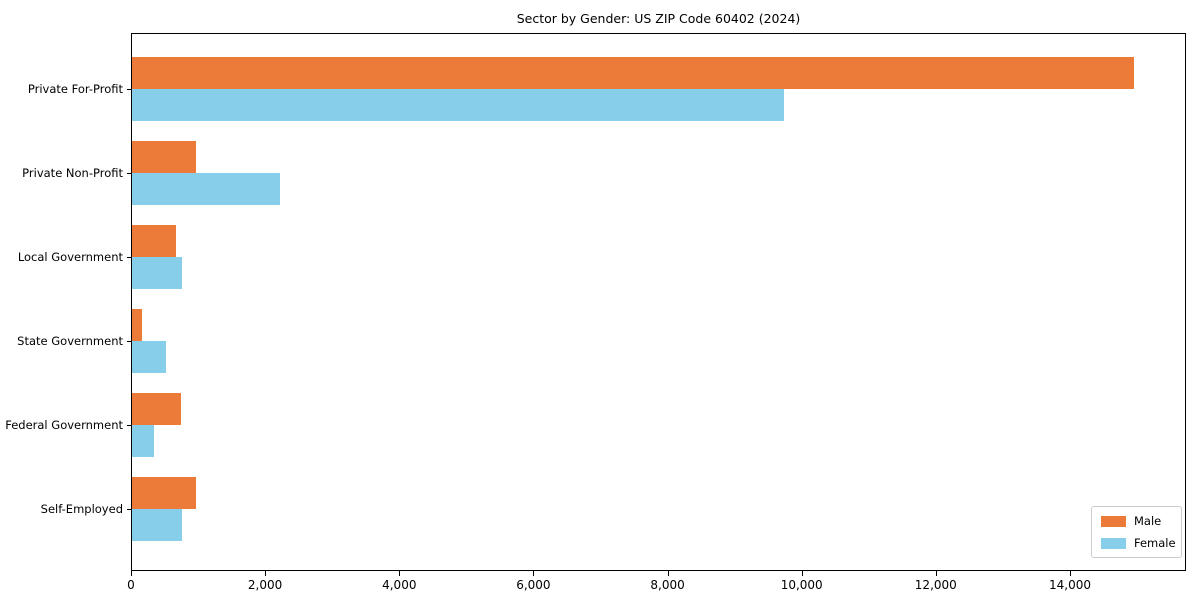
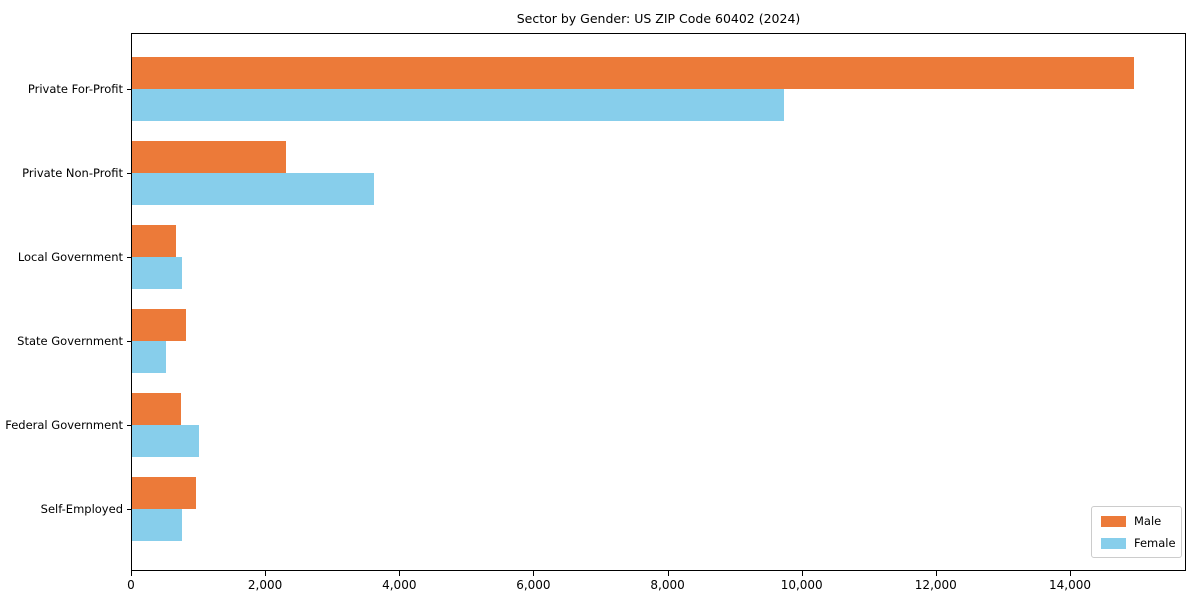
Male/Private Non-Profit: 1000 -> 2300
Female/Private Non-Profit: 2200 -> 3600
Male/State Government: 200 -> 800
Female/Federal Government: 300 -> 1000
